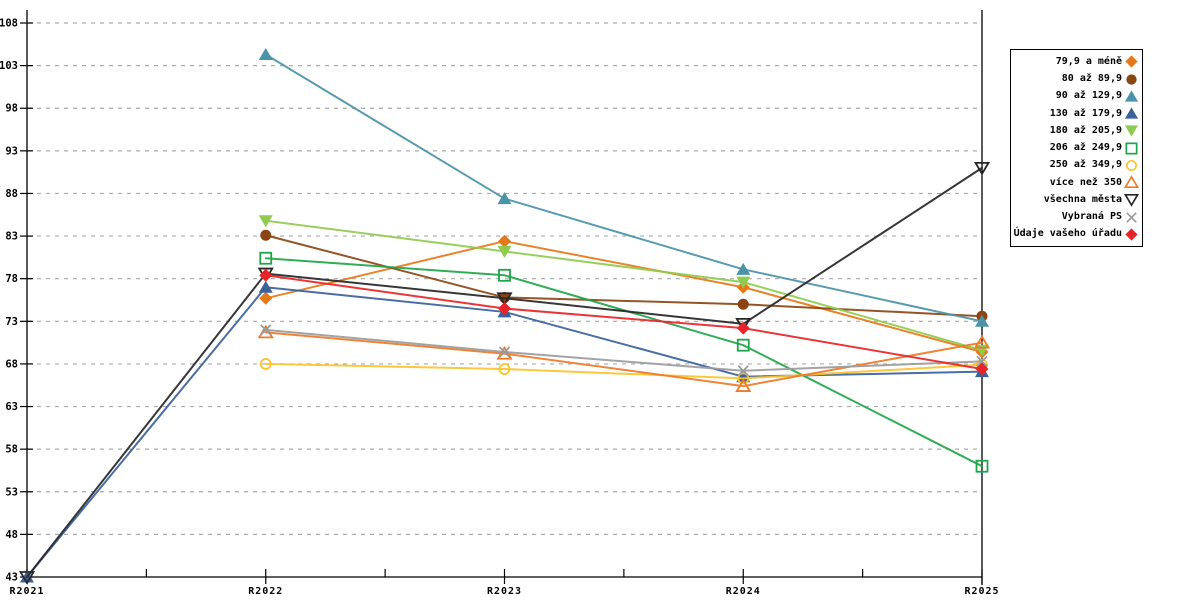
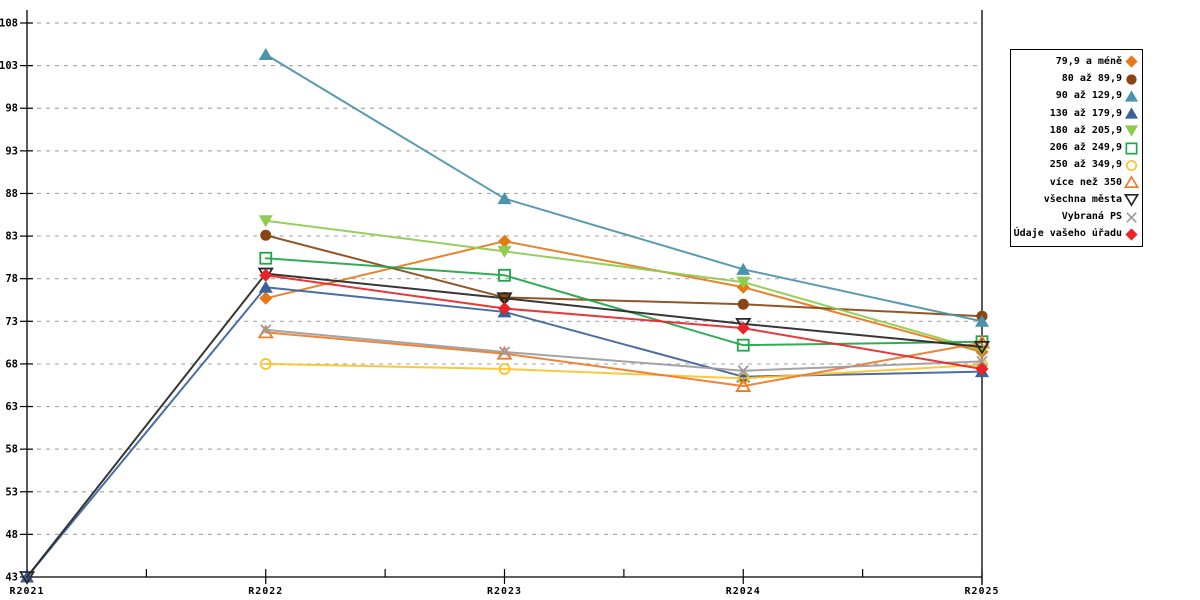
206 až 249,9/R2025: 56 -> 71
všechna města/R2025: 91 -> 70
